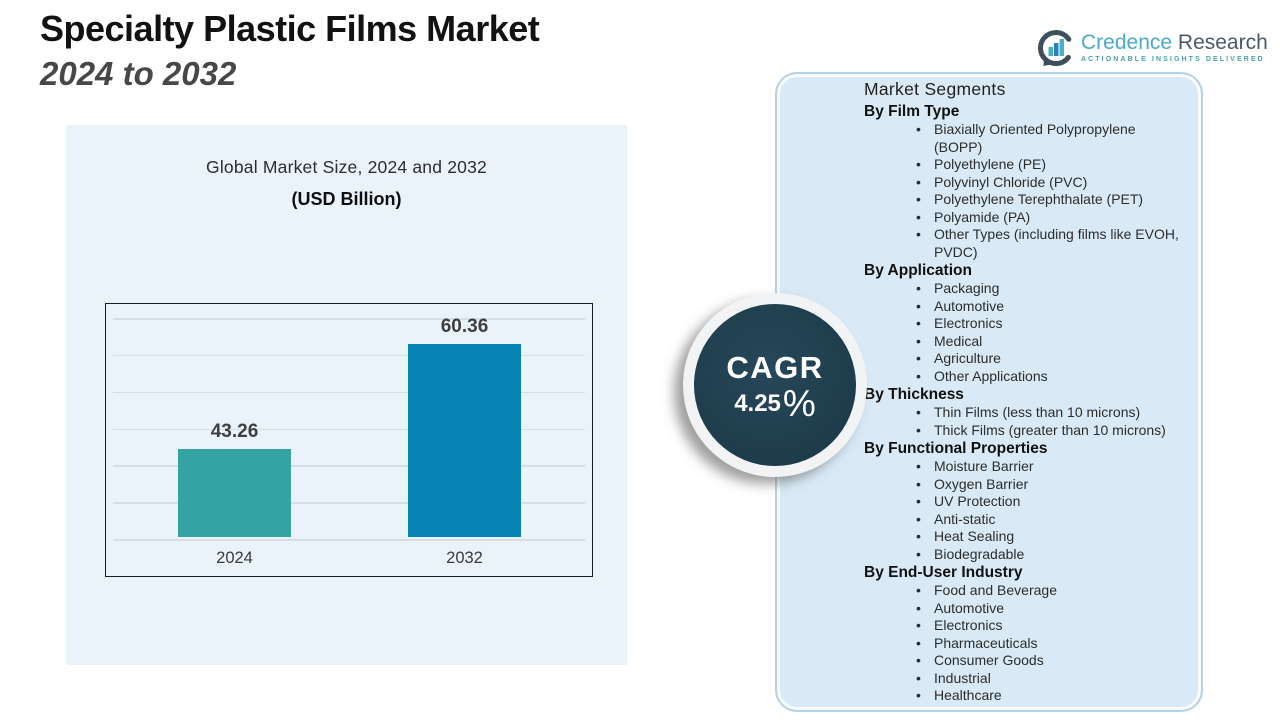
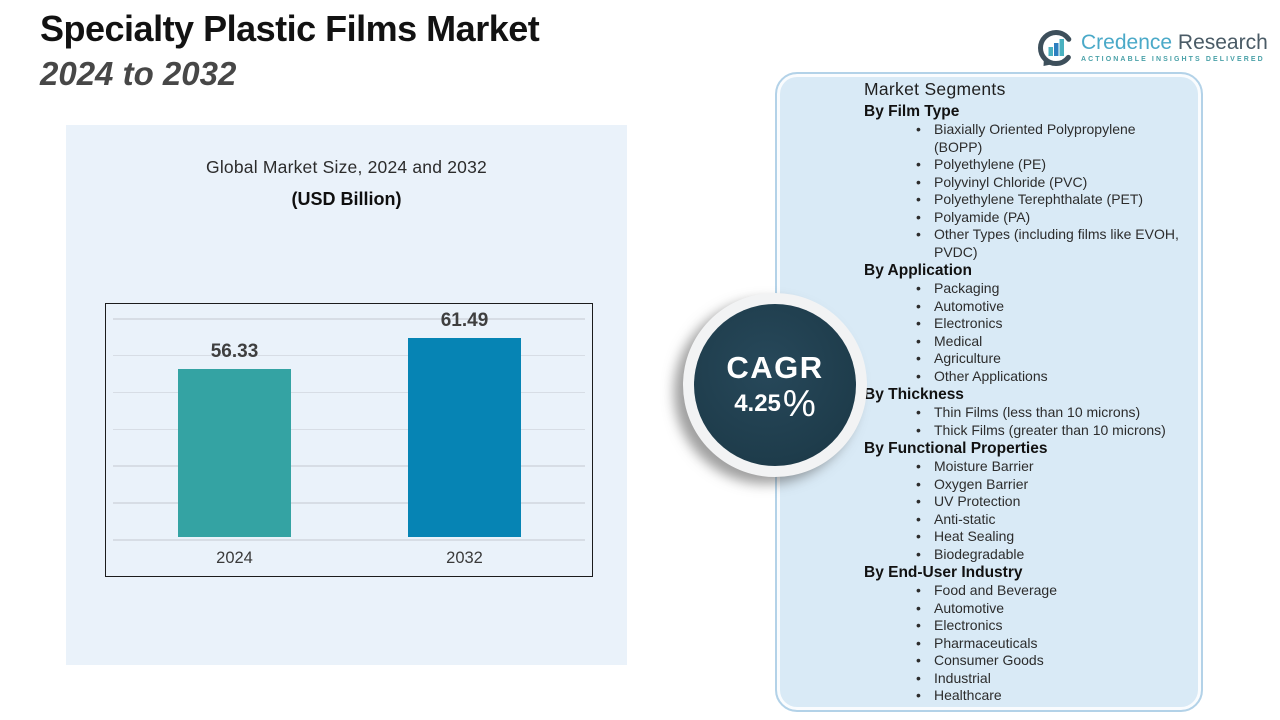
2024: 43.26 -> 56.33
2032: 60.36 -> 61.49
